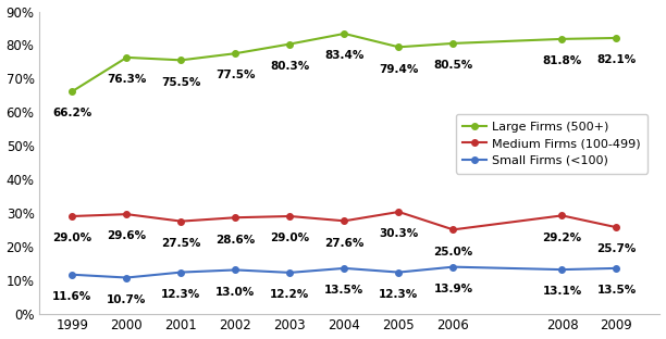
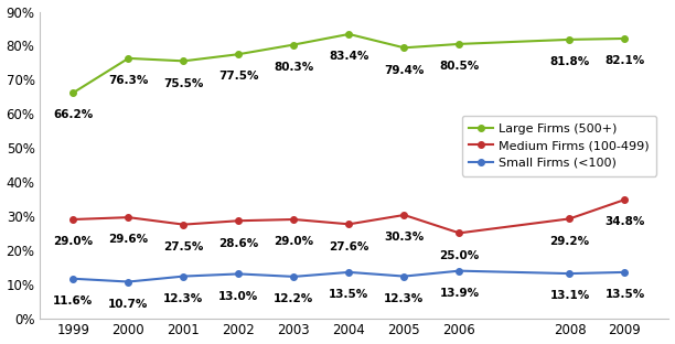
Medium Firms (100-499)/2009: 25.7% -> 34.8%
